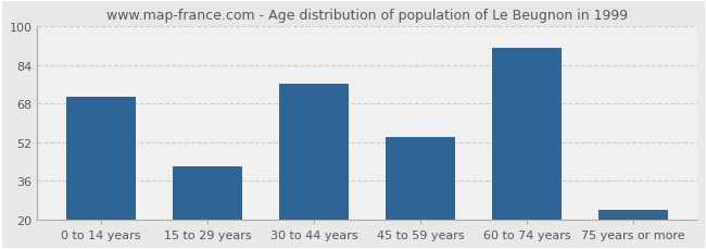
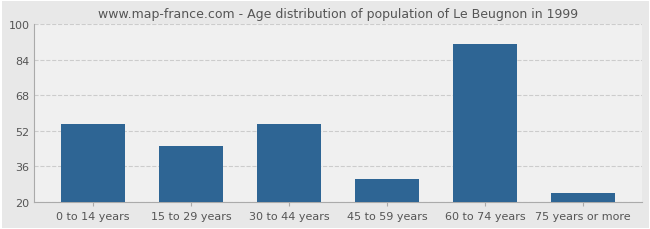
0 to 14 years: 71 -> 55
15 to 29 years: 42 -> 45
30 to 44 years: 76 -> 55
45 to 59 years: 54 -> 30
